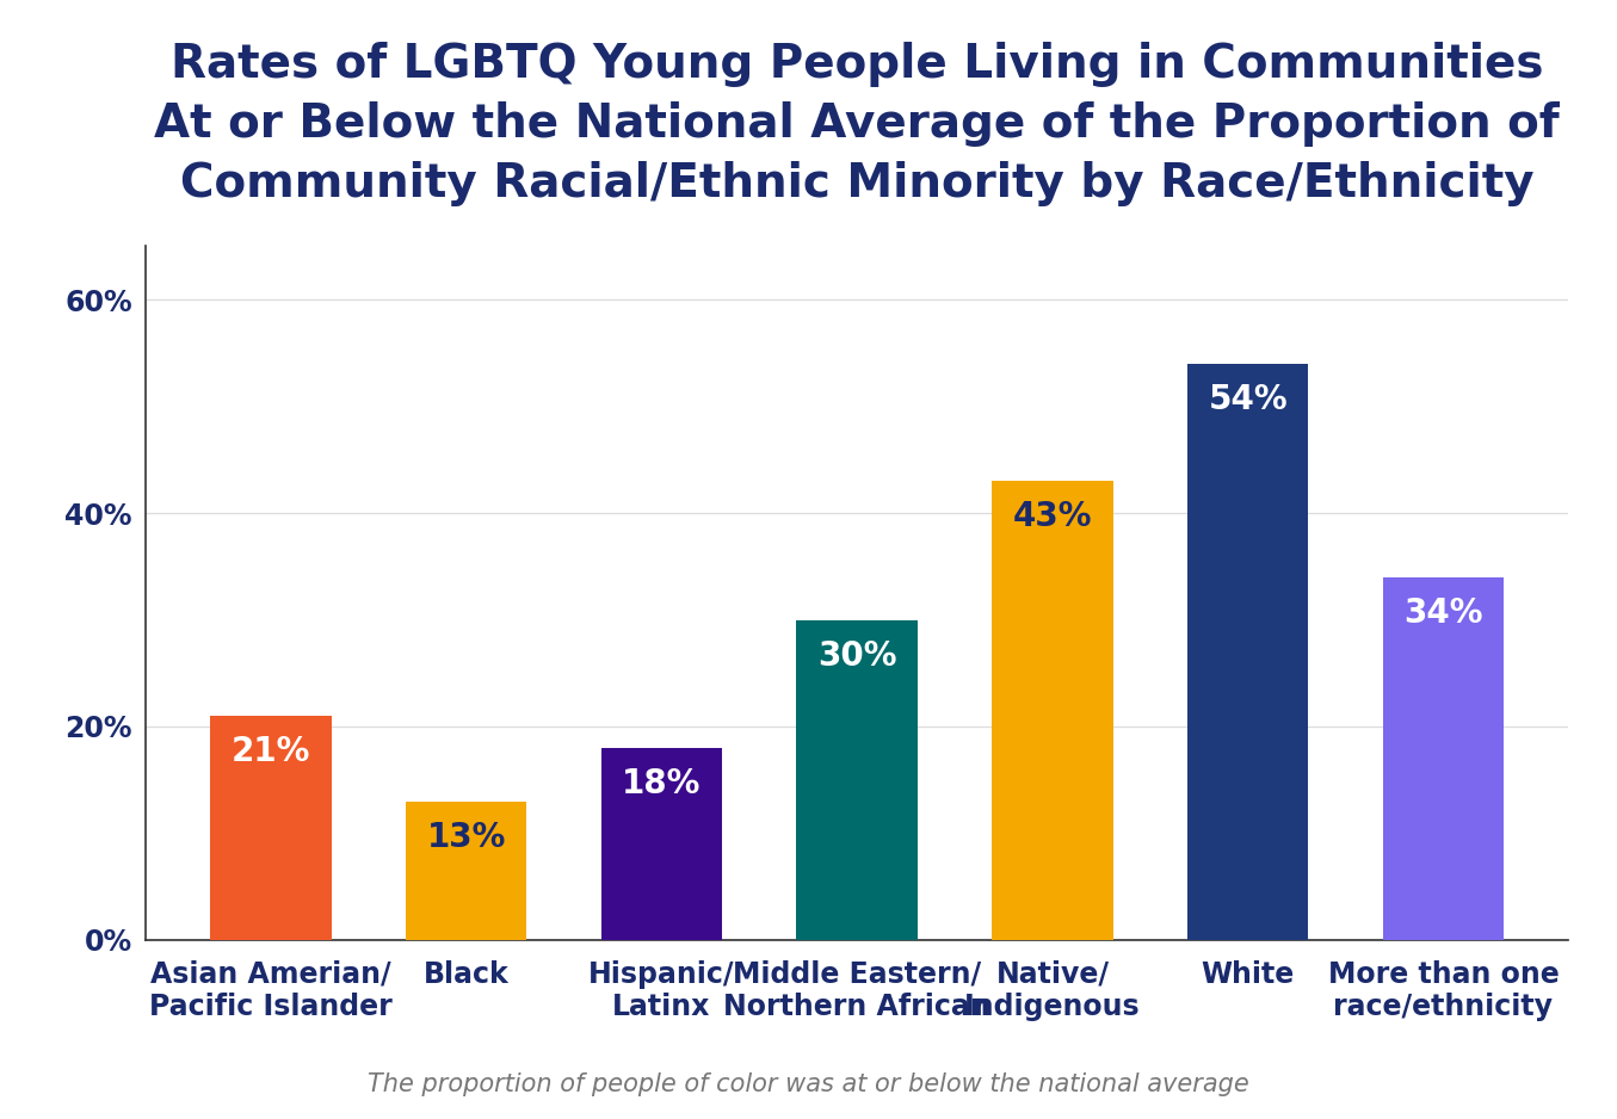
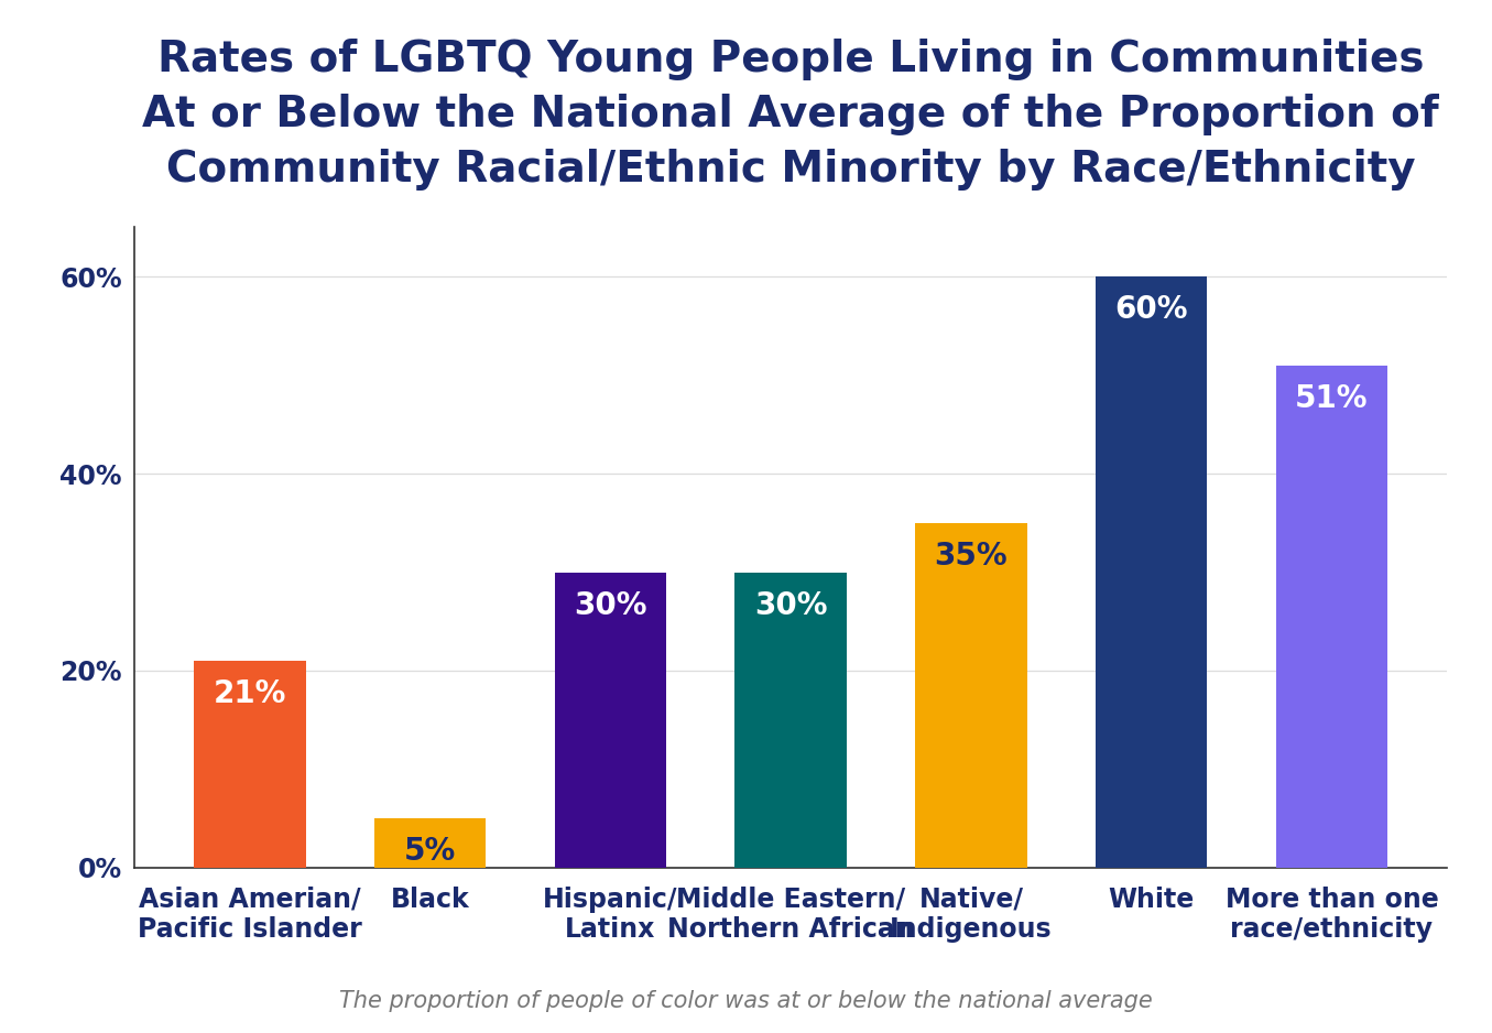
Black: 13% -> 5%
Hispanic/ Latinx: 18% -> 30%
Native/ Indigenous: 43% -> 35%
White: 54% -> 60%
More than one race/ethnicity: 34% -> 51%
